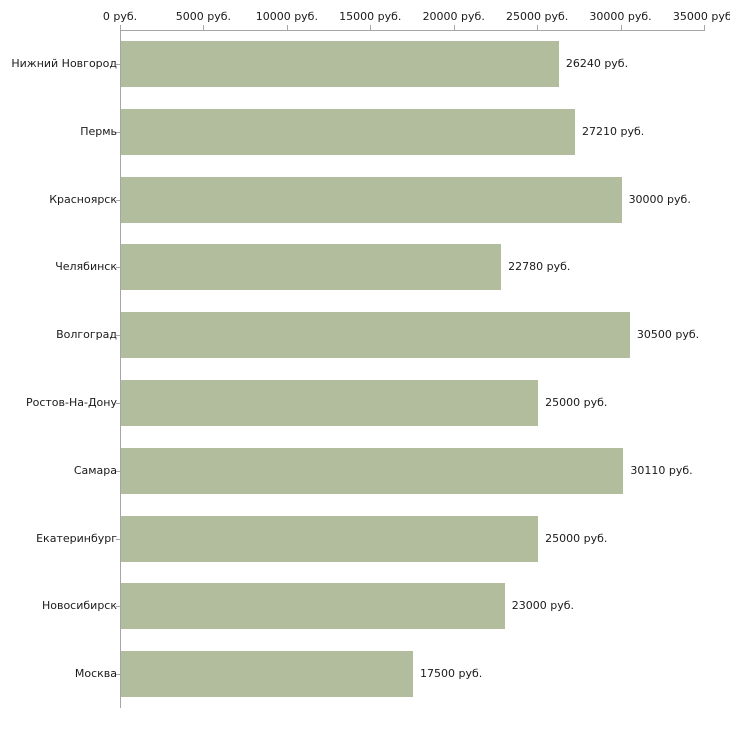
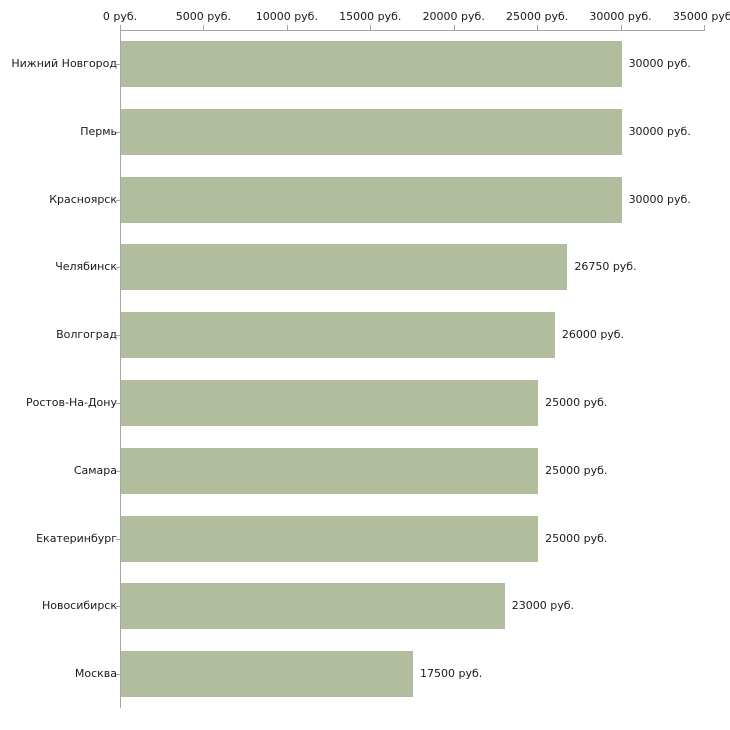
Нижний Новгород: 26240 -> 30000
Пермь: 27210 -> 30000
Челябинск: 22780 -> 26750
Волгоград: 30500 -> 26000
Самара: 30110 -> 25000
